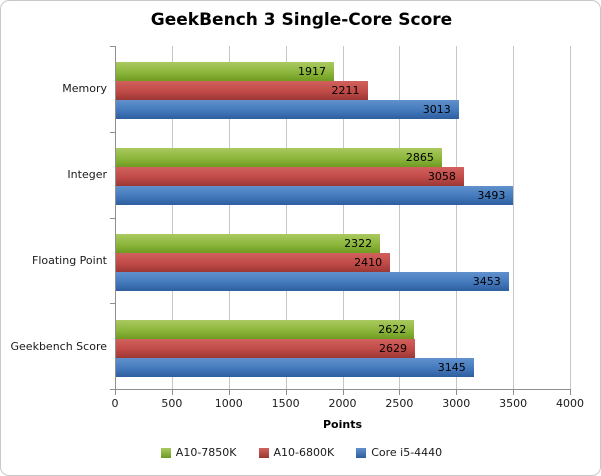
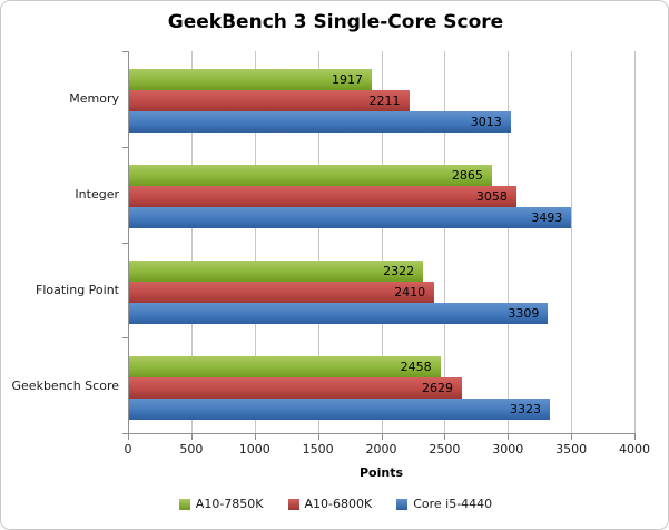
Core i5-4440/Floating Point: 3453 -> 3309
A10-7850K/Geekbench Score: 2622 -> 2458
Core i5-4440/Geekbench Score: 3145 -> 3323
